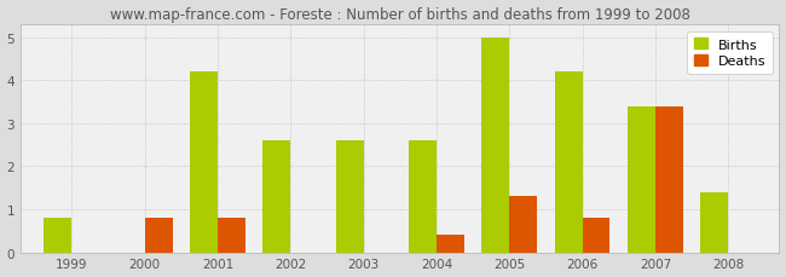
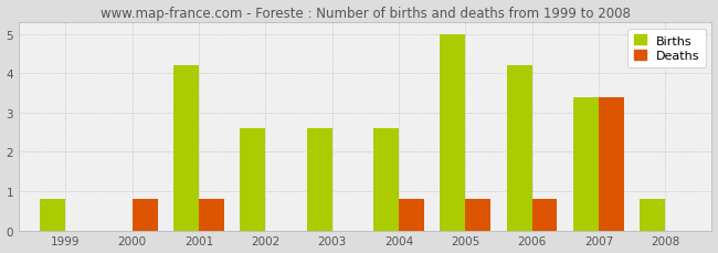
Deaths/2004: 0.4 -> 0.8
Deaths/2005: 1.3 -> 0.8
Births/2008: 1.4 -> 0.8
